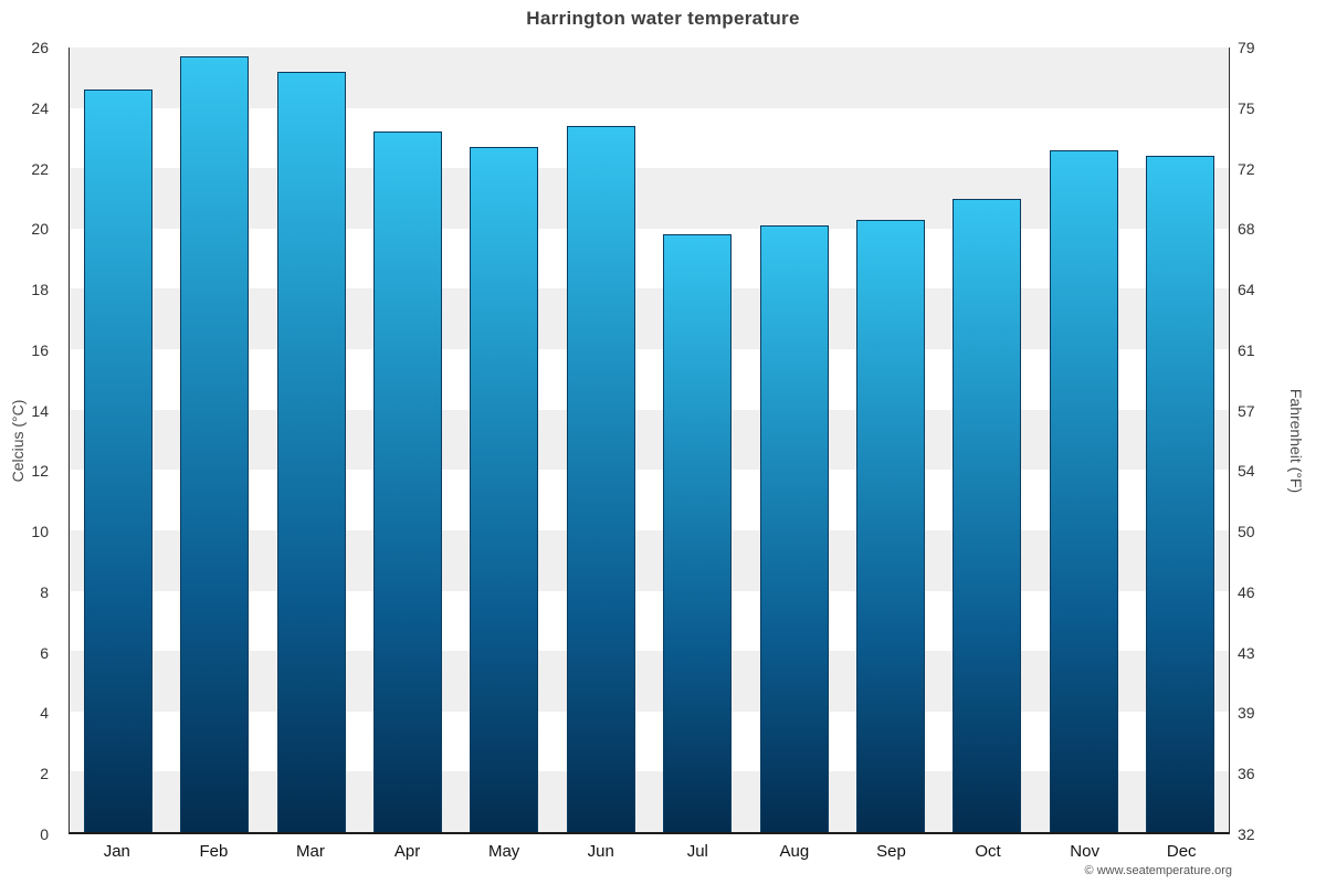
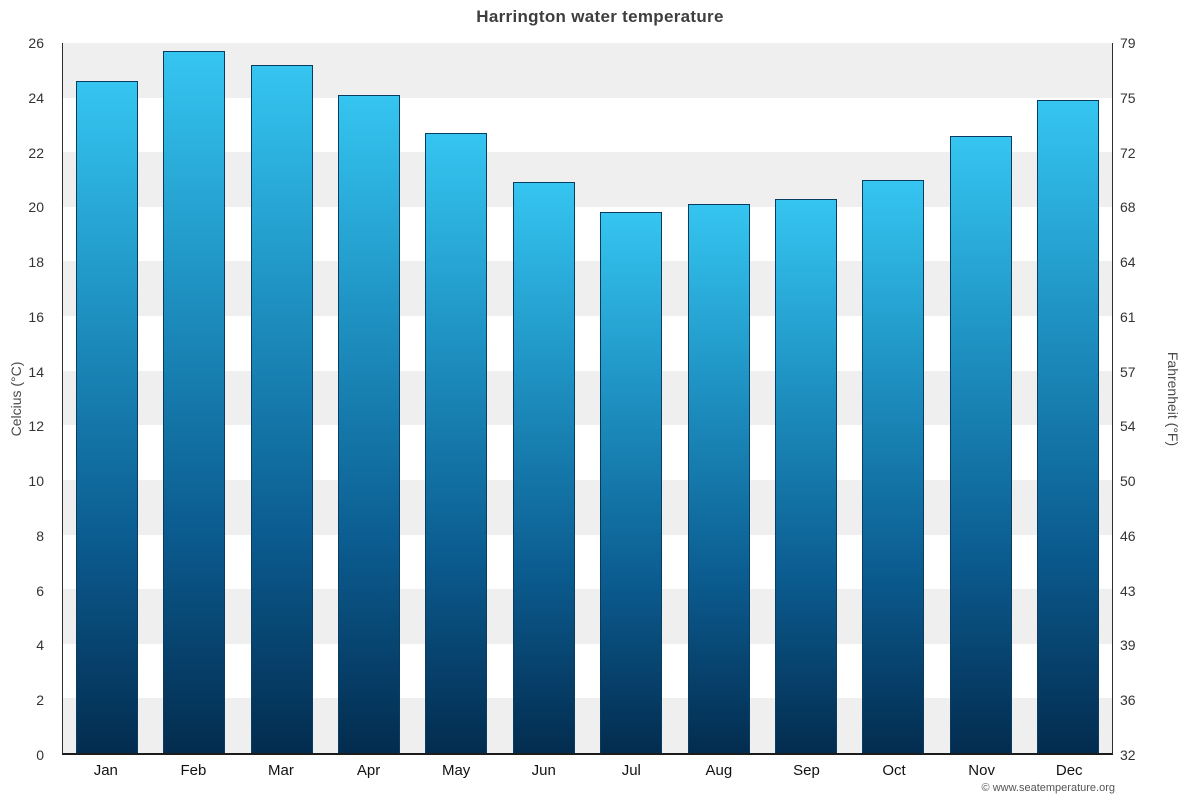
Apr: 23.2 -> 24.1
Jun: 23.4 -> 20.9
Dec: 22.4 -> 23.9
